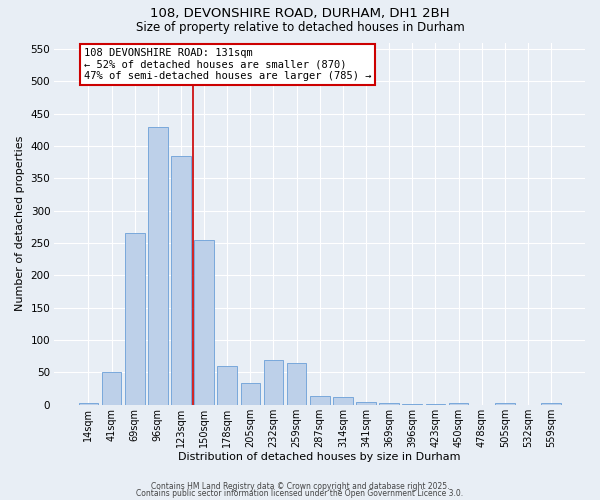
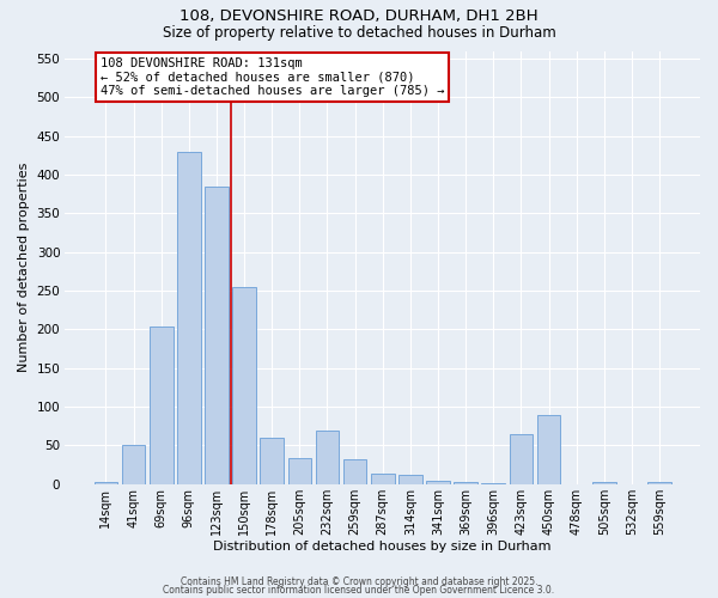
69sqm: 265 -> 204
259sqm: 65 -> 32
423sqm: 1 -> 64
450sqm: 2 -> 90
